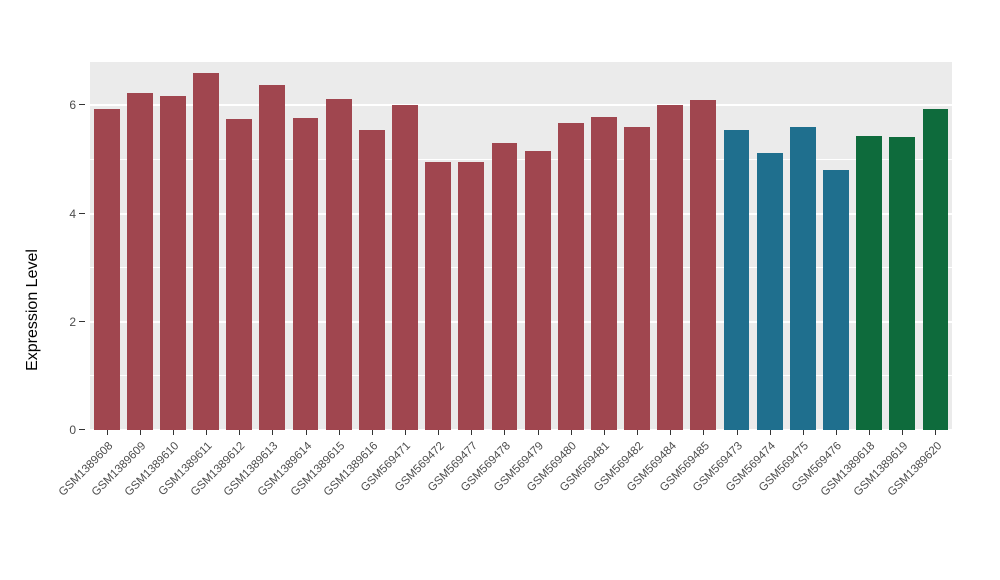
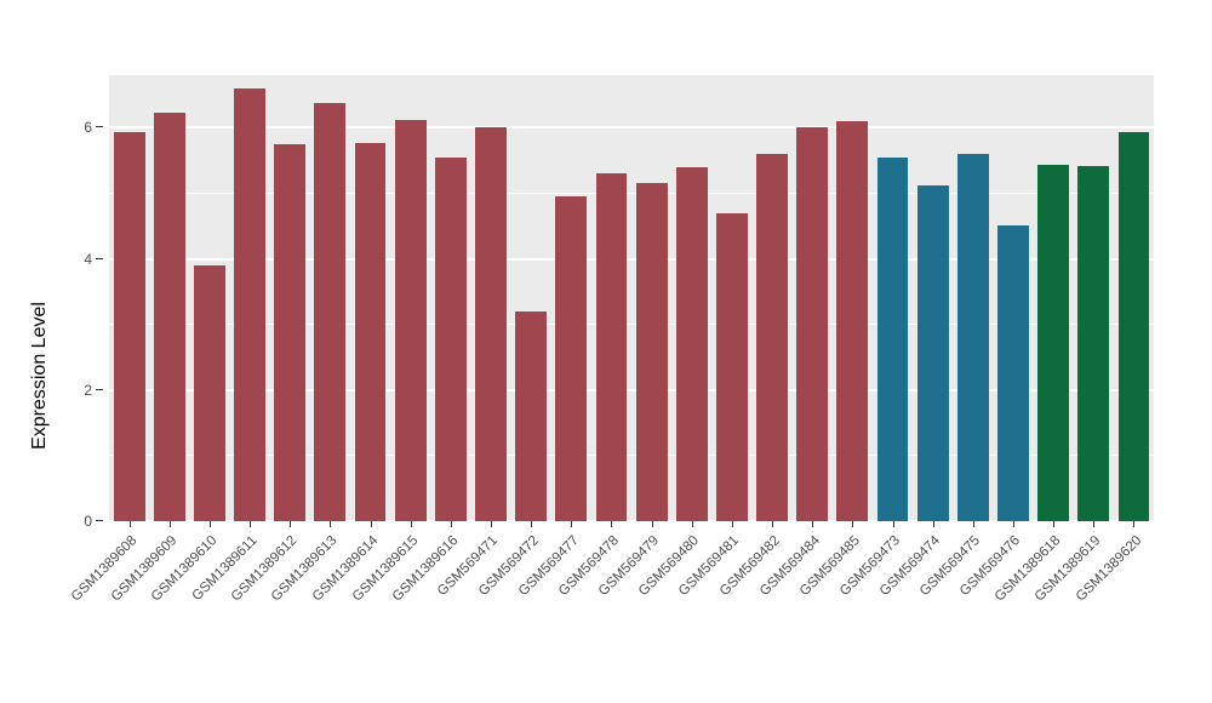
GSM1389610: 6.2 -> 3.9
GSM569472: 5.0 -> 3.2
GSM569480: 5.7 -> 5.4
GSM569481: 5.8 -> 4.7
GSM569476: 4.8 -> 4.5
